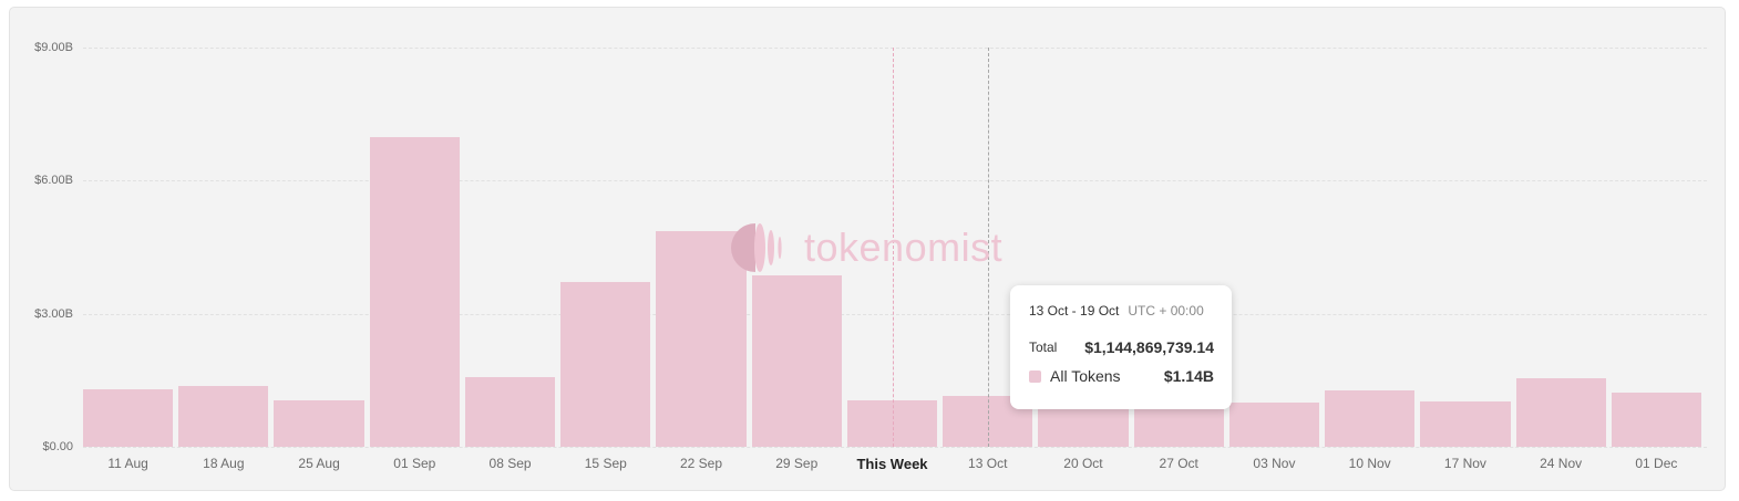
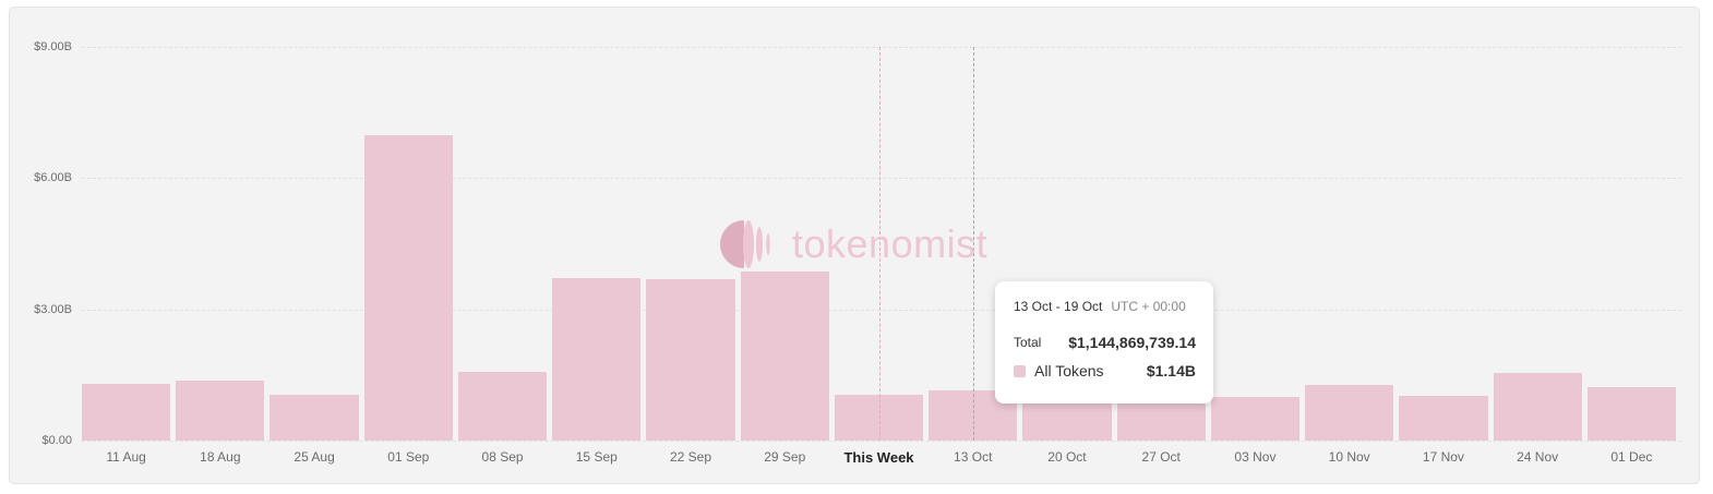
22 Sep: $4.9B -> $3.7B
